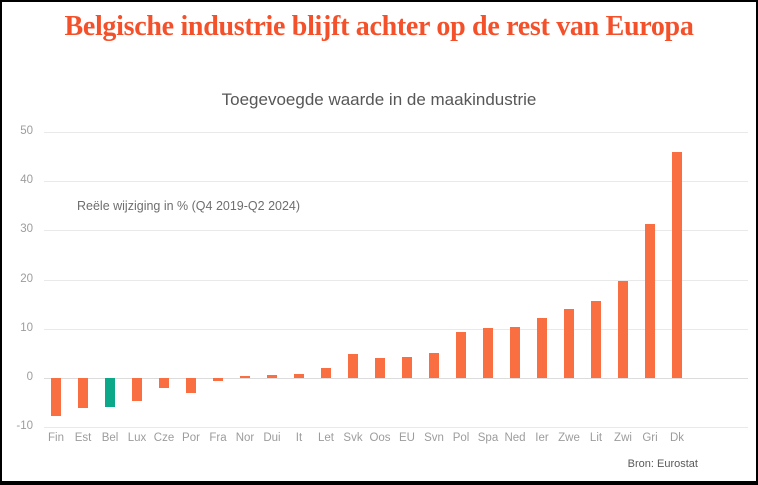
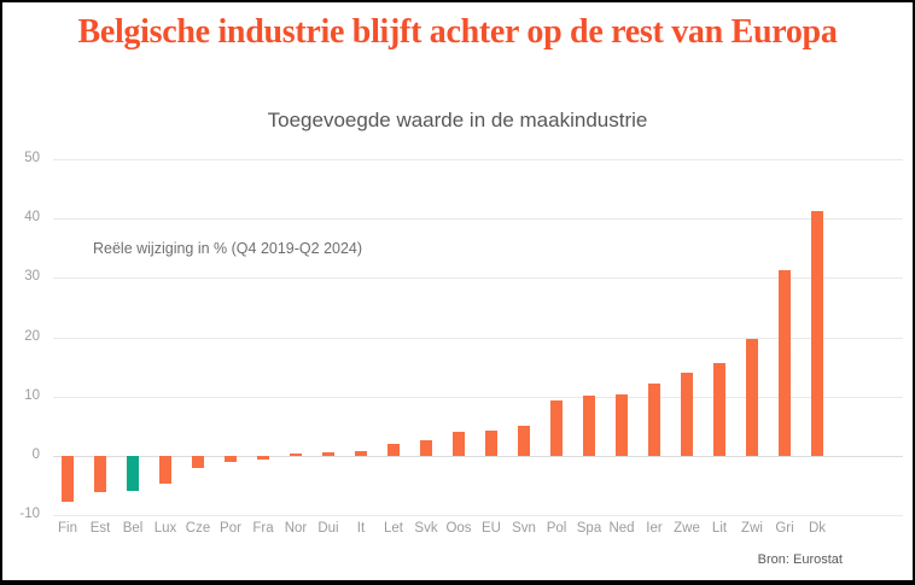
Por: -3 -> -1
Svk: 5 -> 3
Dk: 46 -> 41
